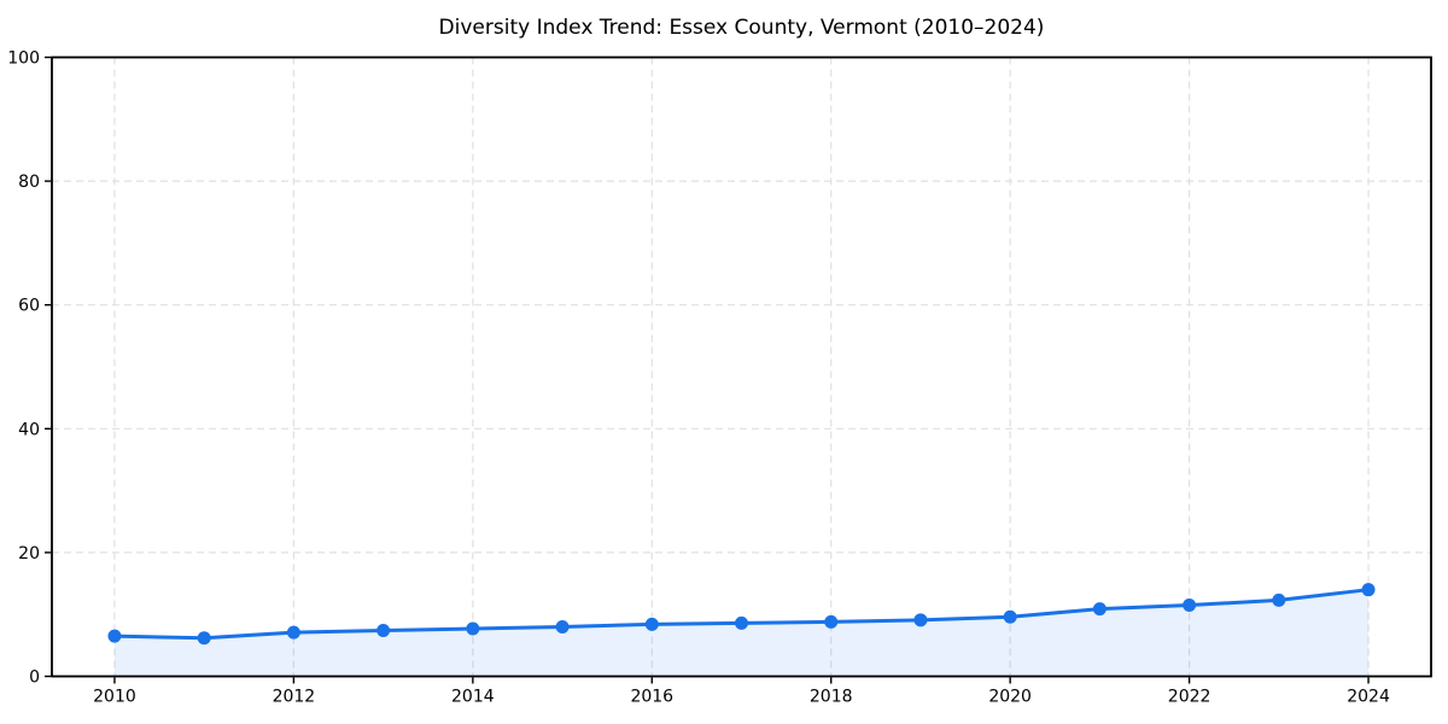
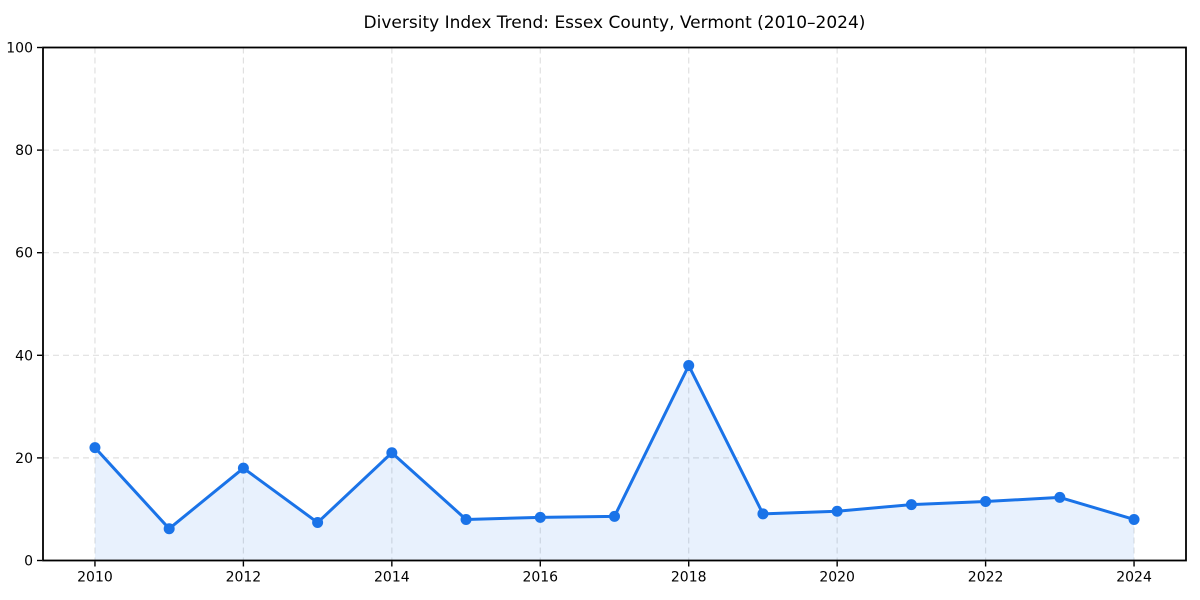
2010: 6 -> 22
2012: 7 -> 18
2014: 8 -> 21
2018: 9 -> 38
2024: 14 -> 8
